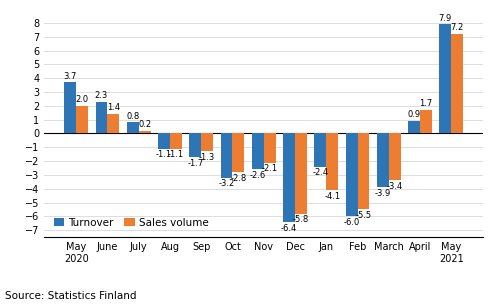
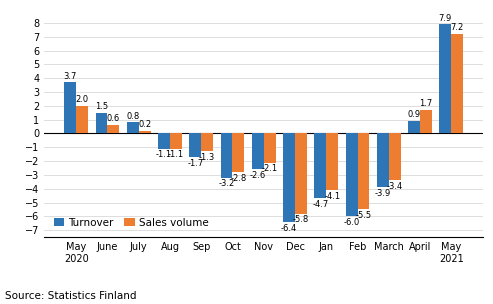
Turnover/June: 2.3 -> 1.5
Sales volume/June: 1.4 -> 0.6
Turnover/Jan: -2.4 -> -4.7
